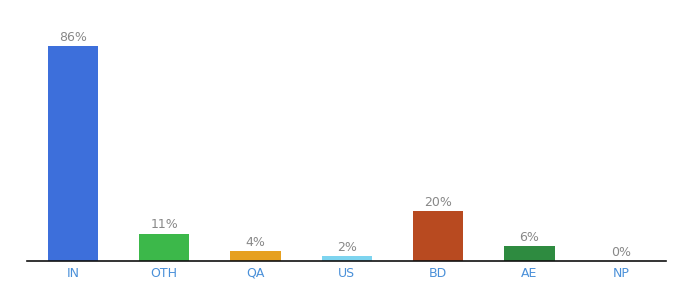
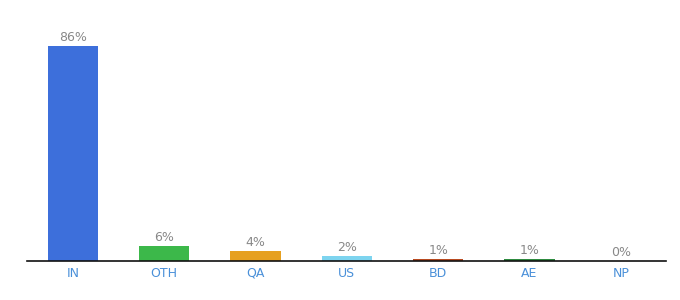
OTH: 11% -> 6%
BD: 20% -> 1%
AE: 6% -> 1%
